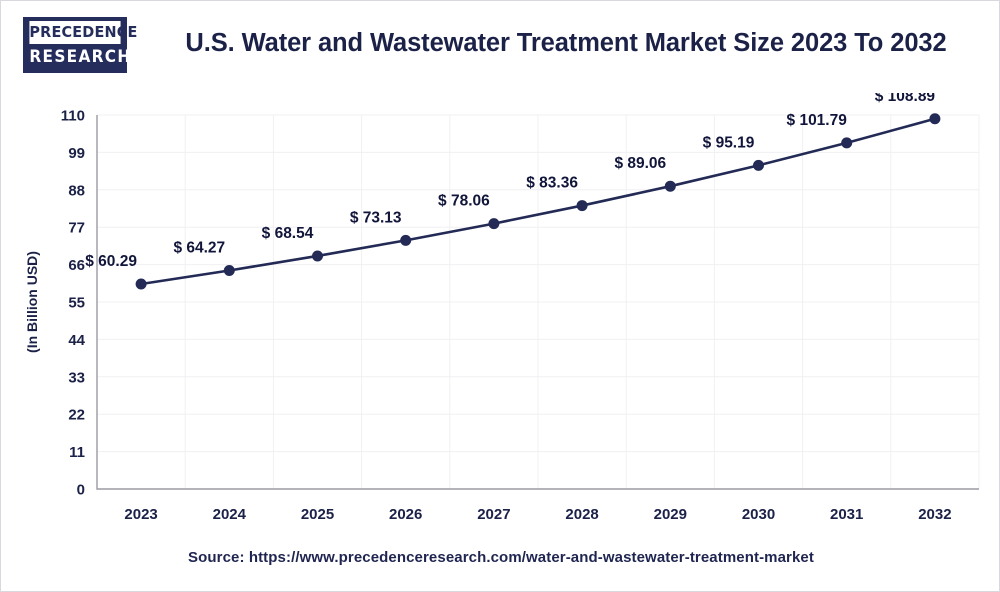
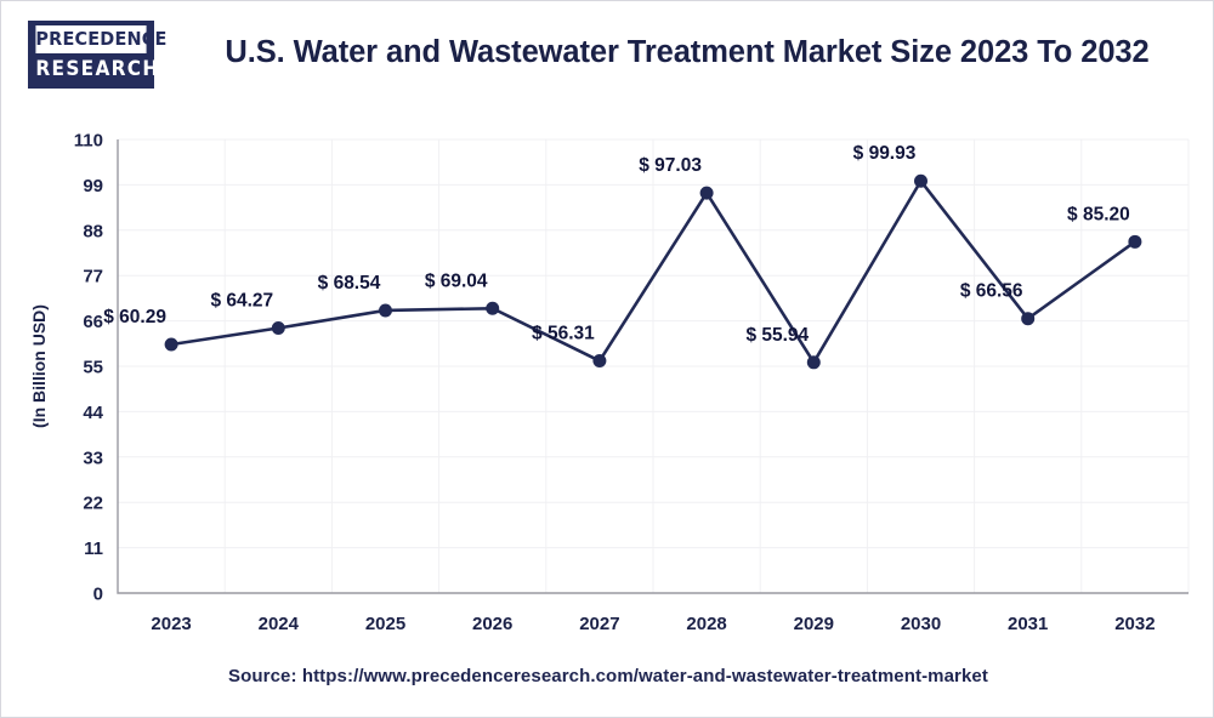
2026: 73.13 -> 69.04
2027: 78.06 -> 56.31
2028: 83.36 -> 97.03
2029: 89.06 -> 55.94
2030: 95.19 -> 99.93
2031: 101.79 -> 66.56
2032: 108.89 -> 85.20
